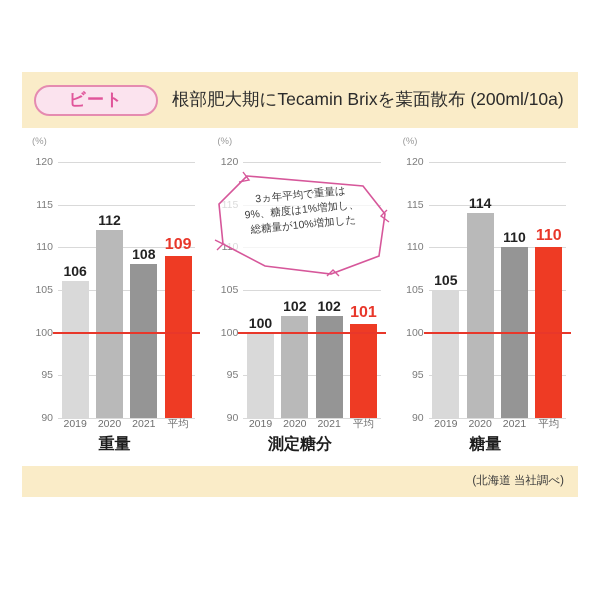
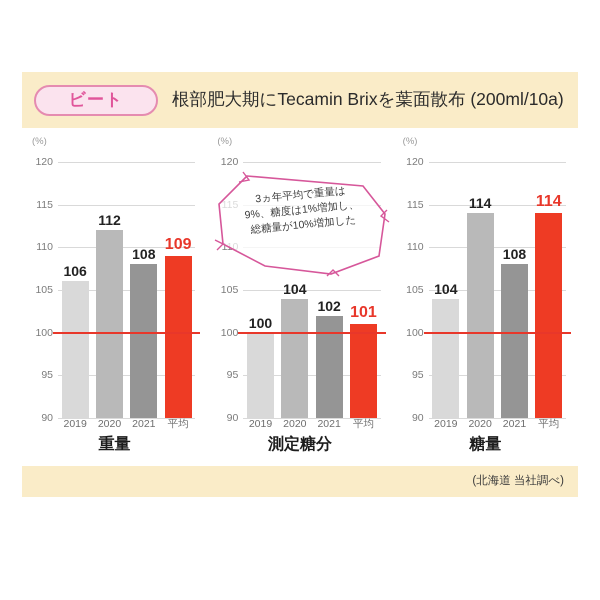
測定糖分/2020: 102 -> 104
糖量/2019: 105 -> 104
糖量/2021: 110 -> 108
糖量/平均: 110 -> 114
